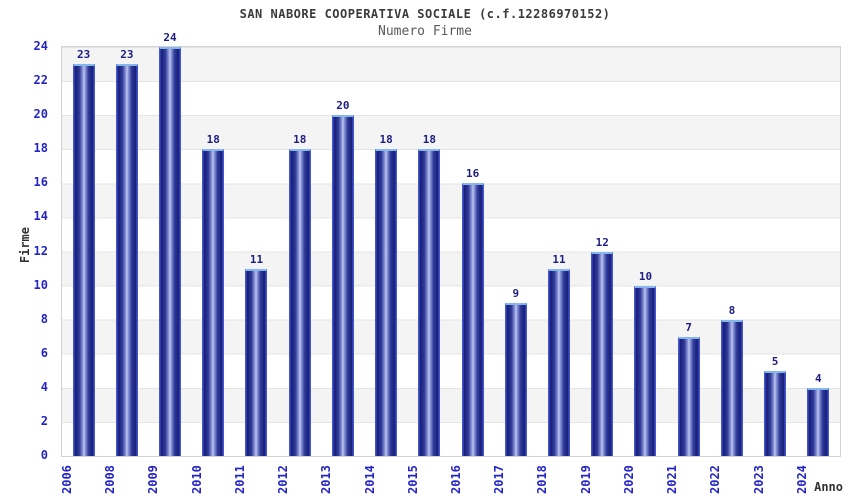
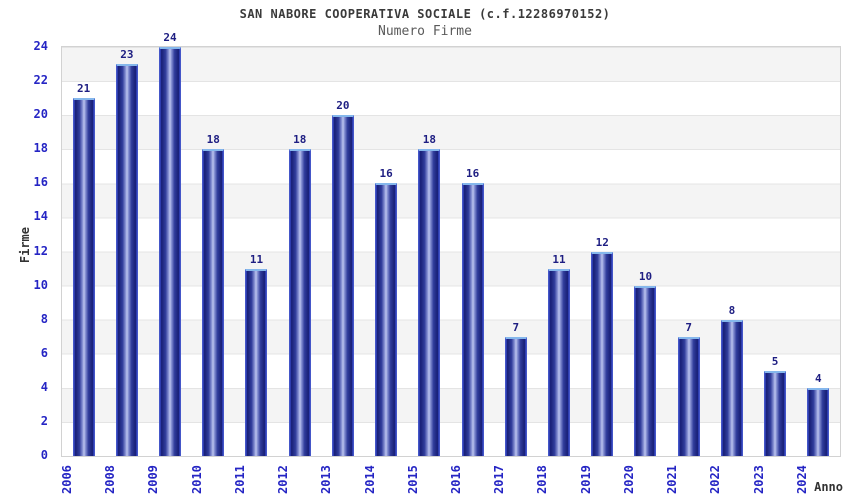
2006: 23 -> 21
2014: 18 -> 16
2017: 9 -> 7
